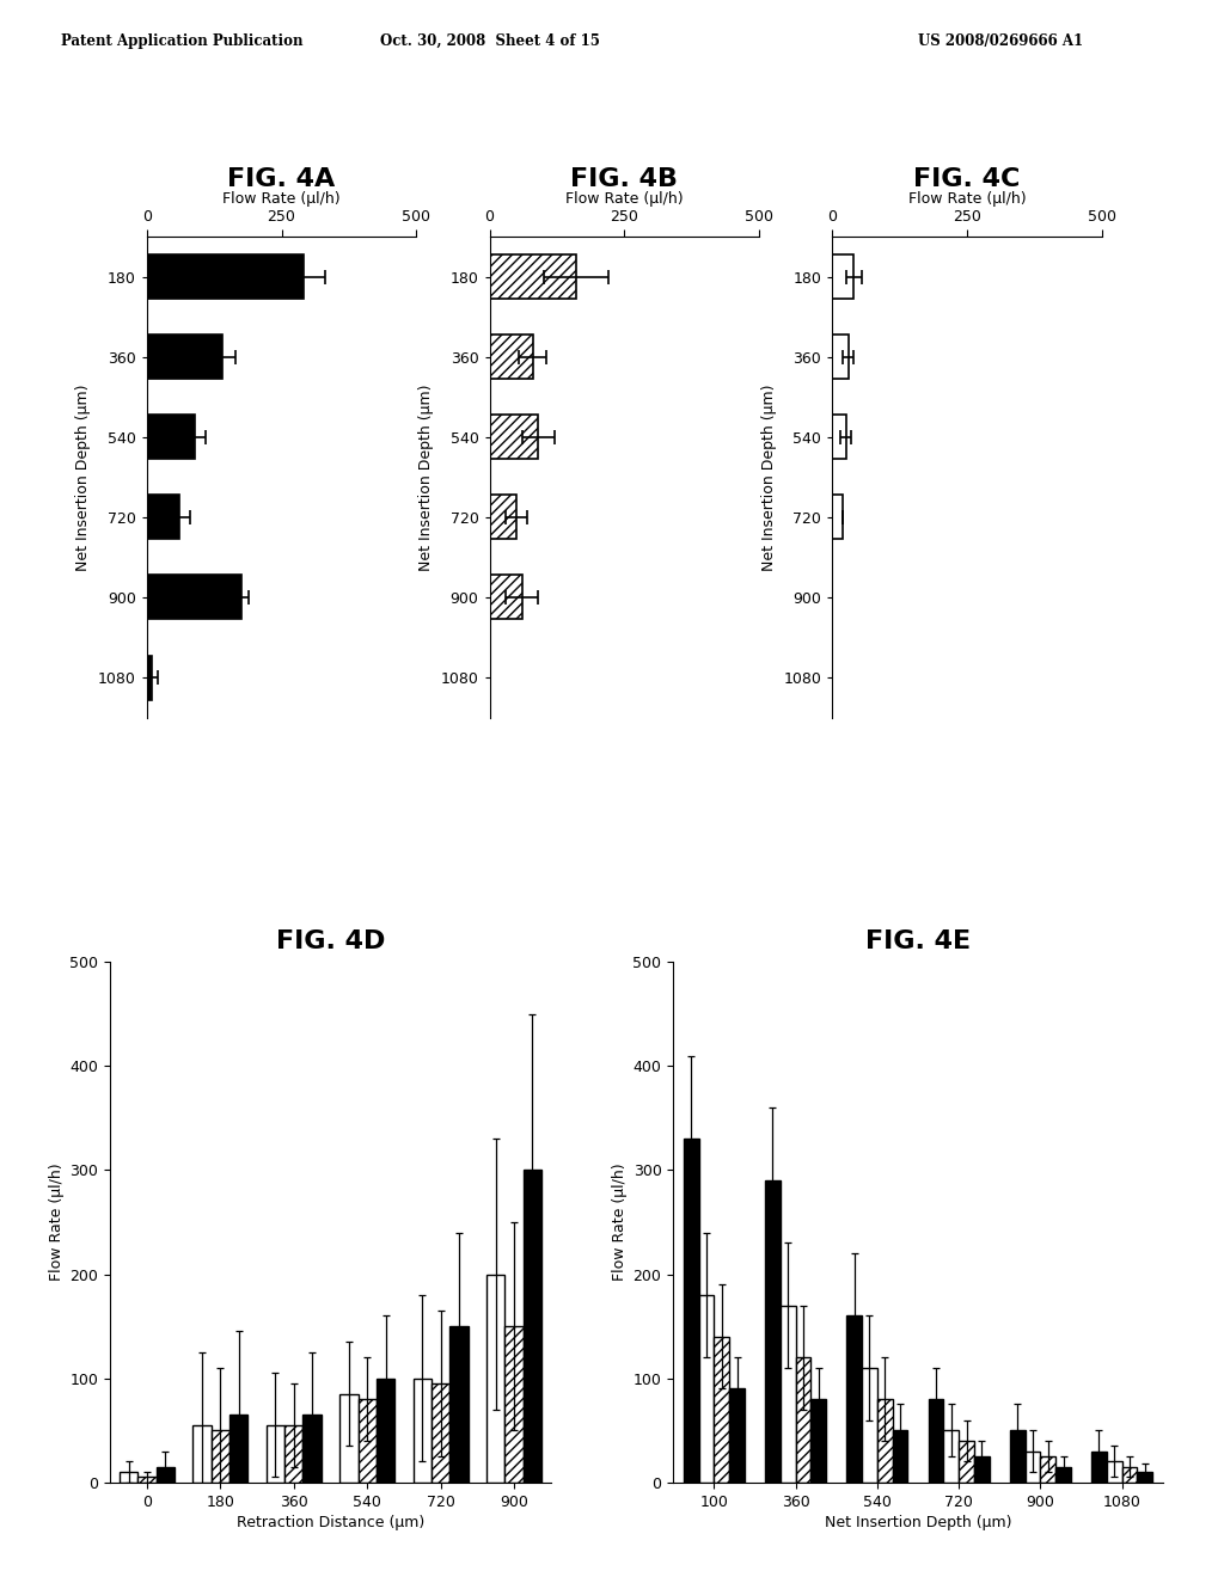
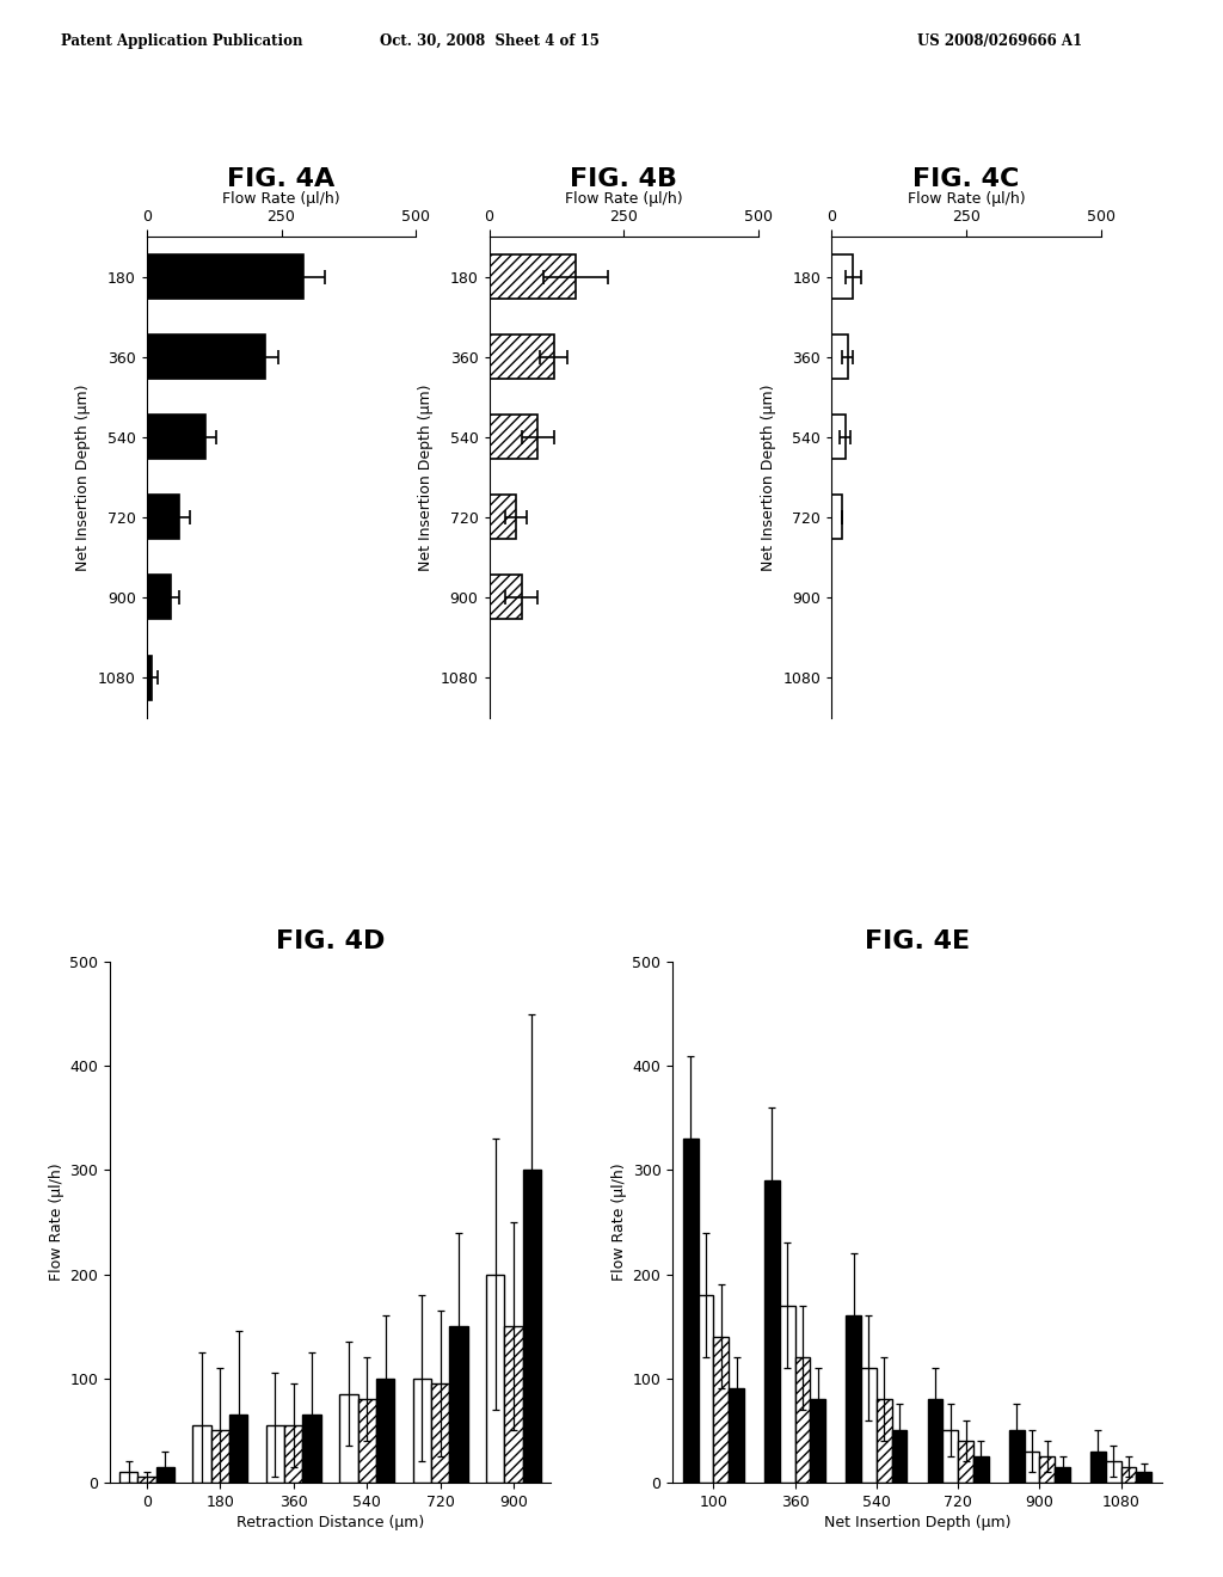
FIG. 4A/360: 140 -> 220
FIG. 4A/540: 90 -> 110
FIG. 4A/900: 175 -> 45
FIG. 4B/360: 80 -> 120
